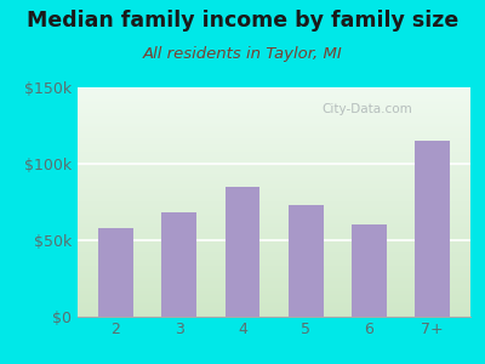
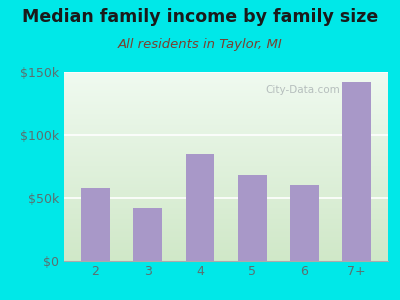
3: $68k -> $42k
5: $73k -> $68k
7+: $115k -> $142k
